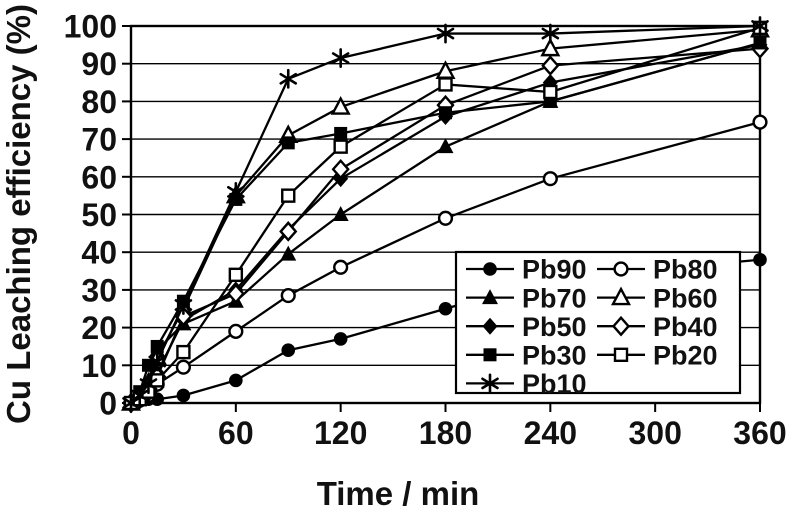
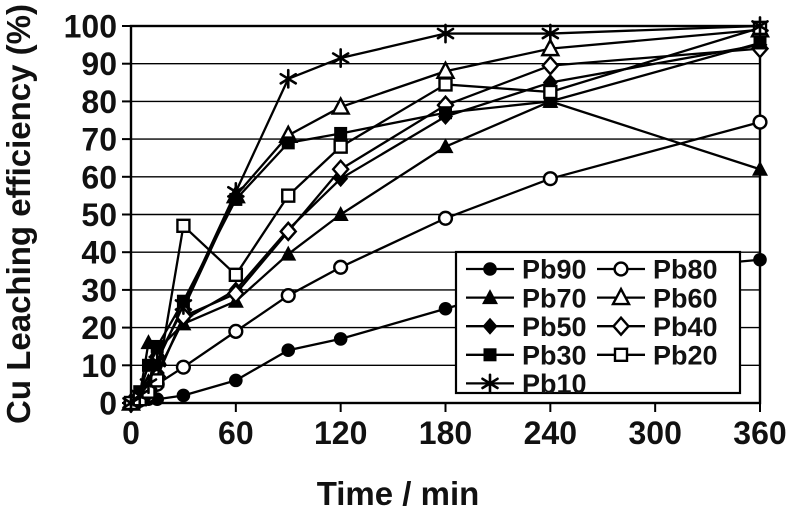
Pb70/10: 6 -> 16
Pb20/30: 14 -> 47
Pb70/360: 96 -> 62
